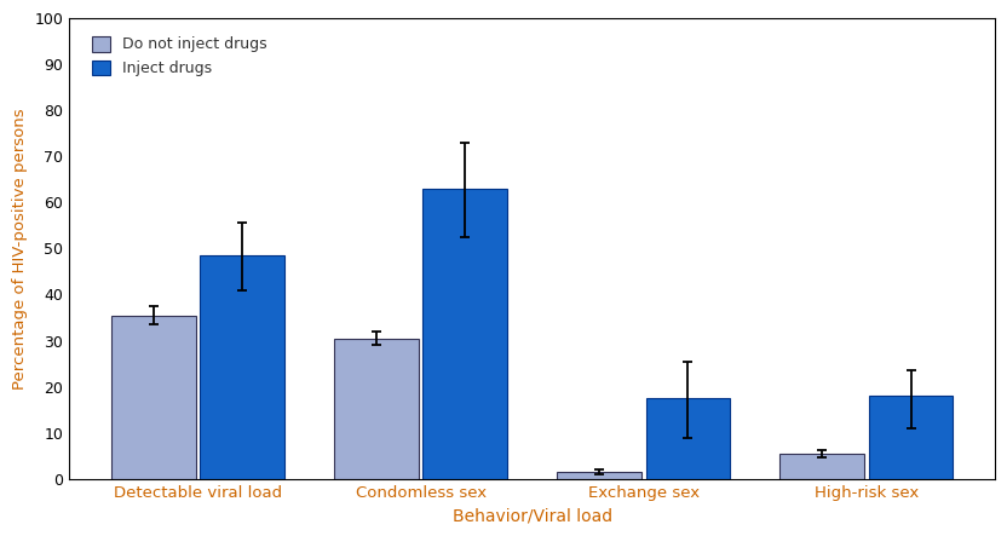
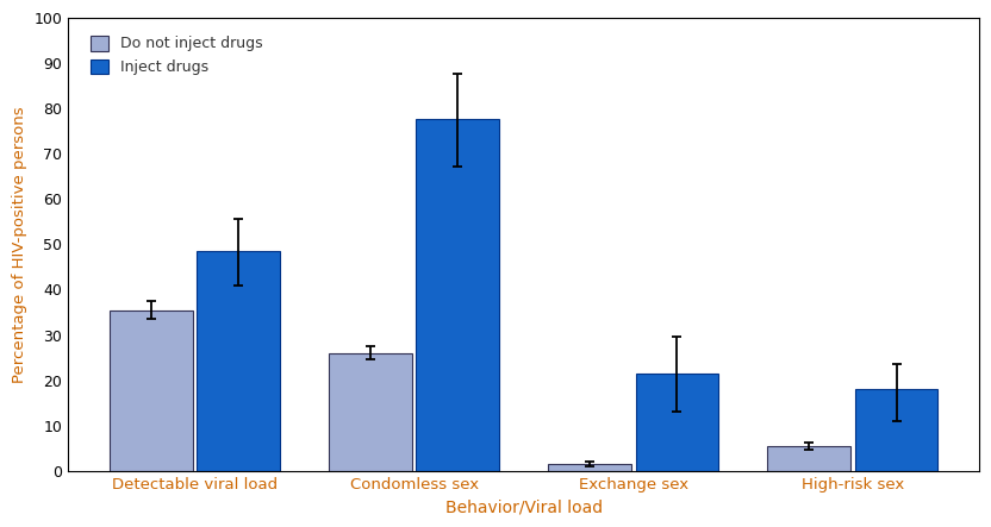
Do not inject drugs/Condomless sex: 30.5 -> 26.0
Inject drugs/Condomless sex: 63.0 -> 77.5
Inject drugs/Exchange sex: 17.5 -> 21.5
